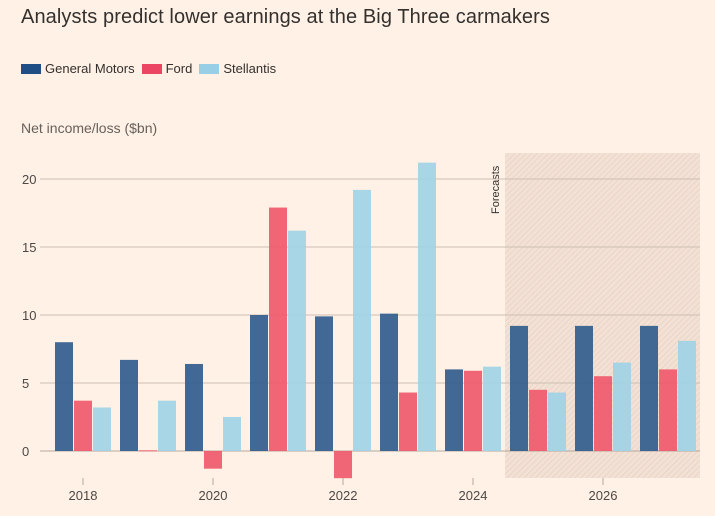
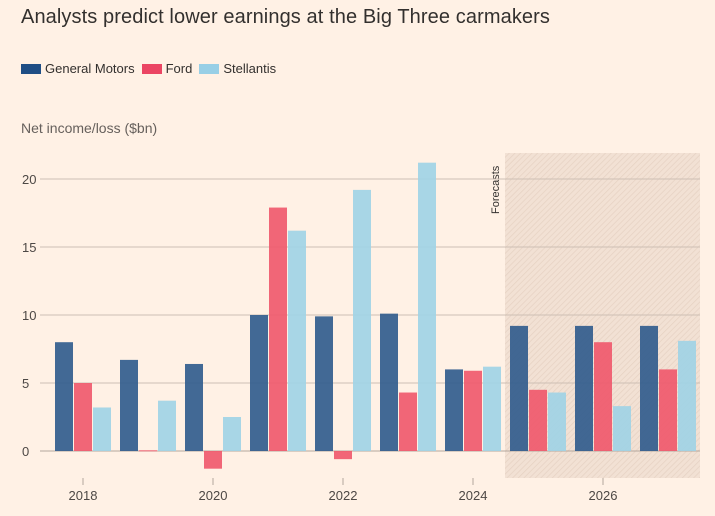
Ford/2018: 3.7 -> 5.0
Ford/2022: -2.0 -> -0.6
Ford/2026: 5.5 -> 8.0
Stellantis/2026: 6.5 -> 3.3
